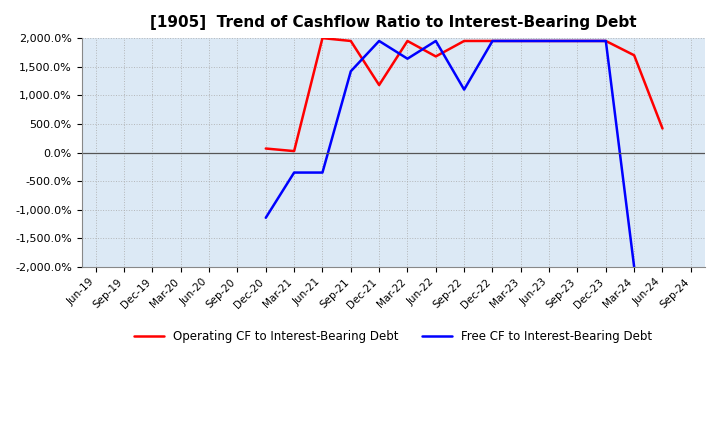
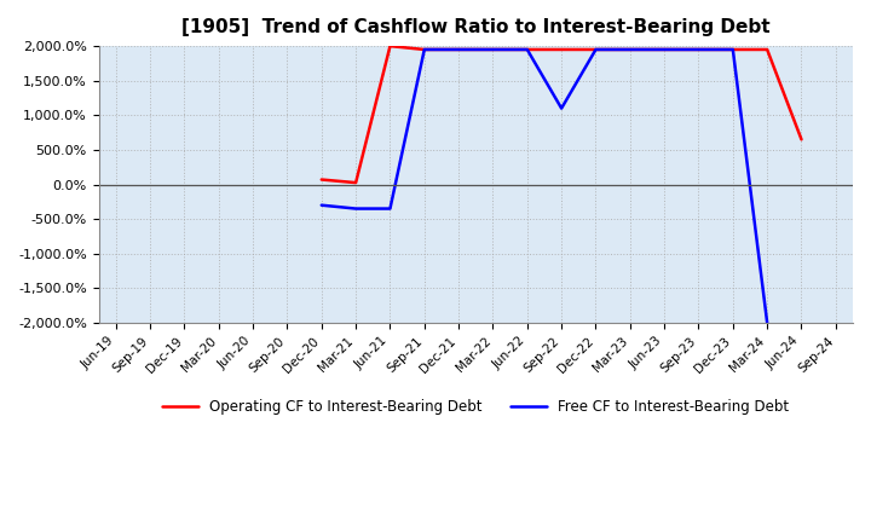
Free CF to Interest-Bearing Debt/Dec-20: -1,140% -> -300%
Free CF to Interest-Bearing Debt/Sep-21: 1,420% -> 1,950%
Operating CF to Interest-Bearing Debt/Dec-21: 1,180% -> 1,950%
Free CF to Interest-Bearing Debt/Mar-22: 1,640% -> 1,950%
Operating CF to Interest-Bearing Debt/Jun-22: 1,680% -> 1,950%
Operating CF to Interest-Bearing Debt/Mar-24: 1,700% -> 1,950%
Operating CF to Interest-Bearing Debt/Jun-24: 420% -> 650%
